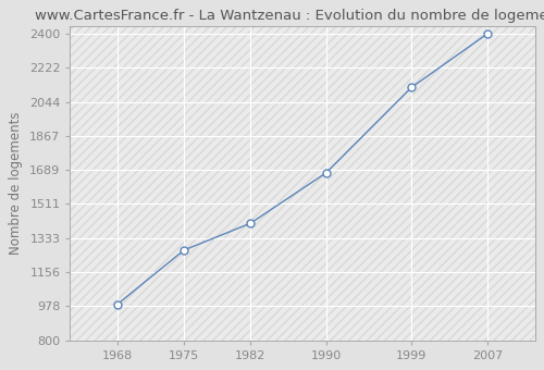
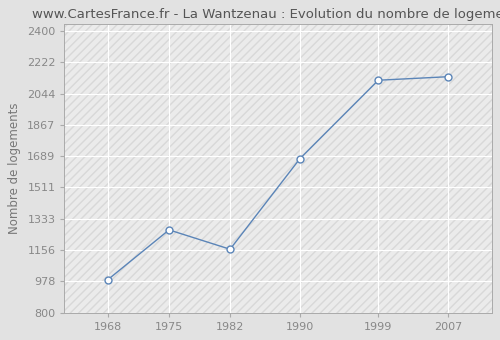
1982: 1410 -> 1160
2007: 2400 -> 2140
